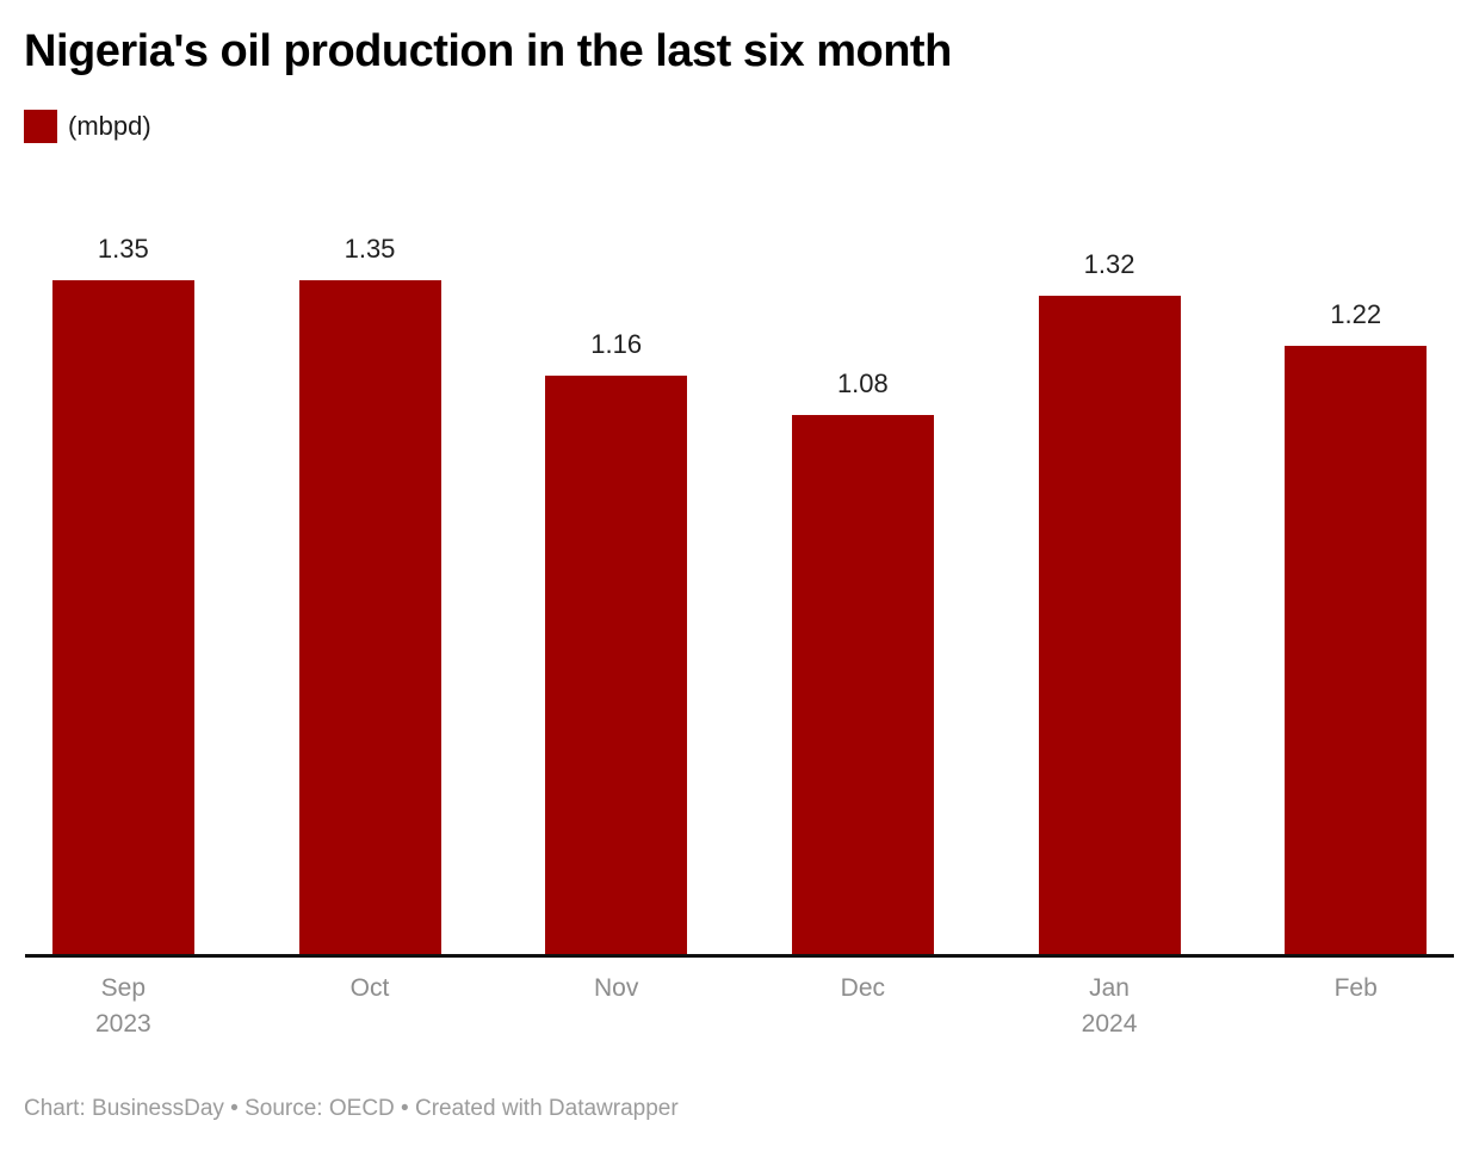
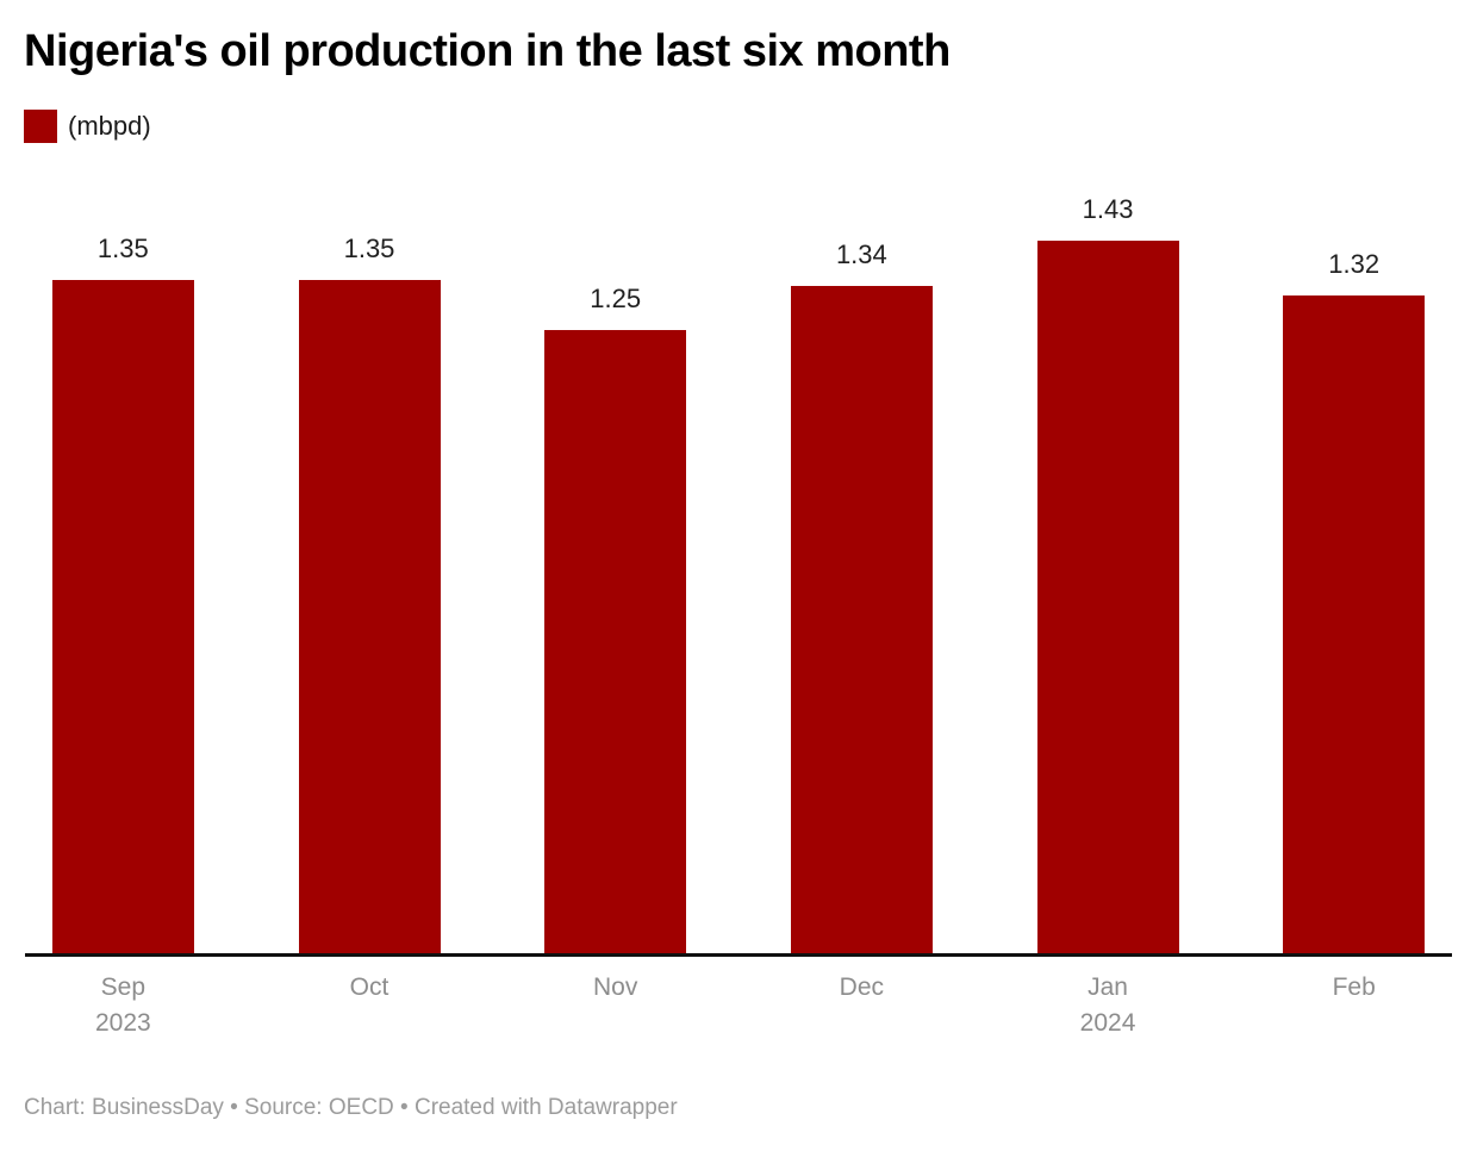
Nov: 1.16 -> 1.25
Dec: 1.08 -> 1.34
Jan 2024: 1.32 -> 1.43
Feb: 1.22 -> 1.32
